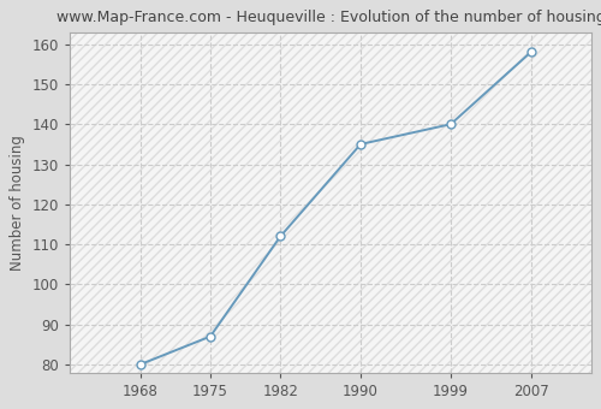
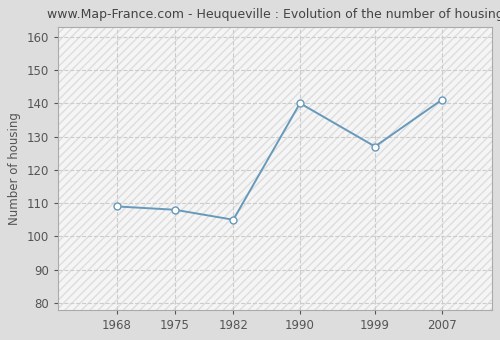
1968: 80 -> 109
1975: 87 -> 108
1982: 112 -> 105
1990: 135 -> 140
1999: 140 -> 127
2007: 158 -> 141
